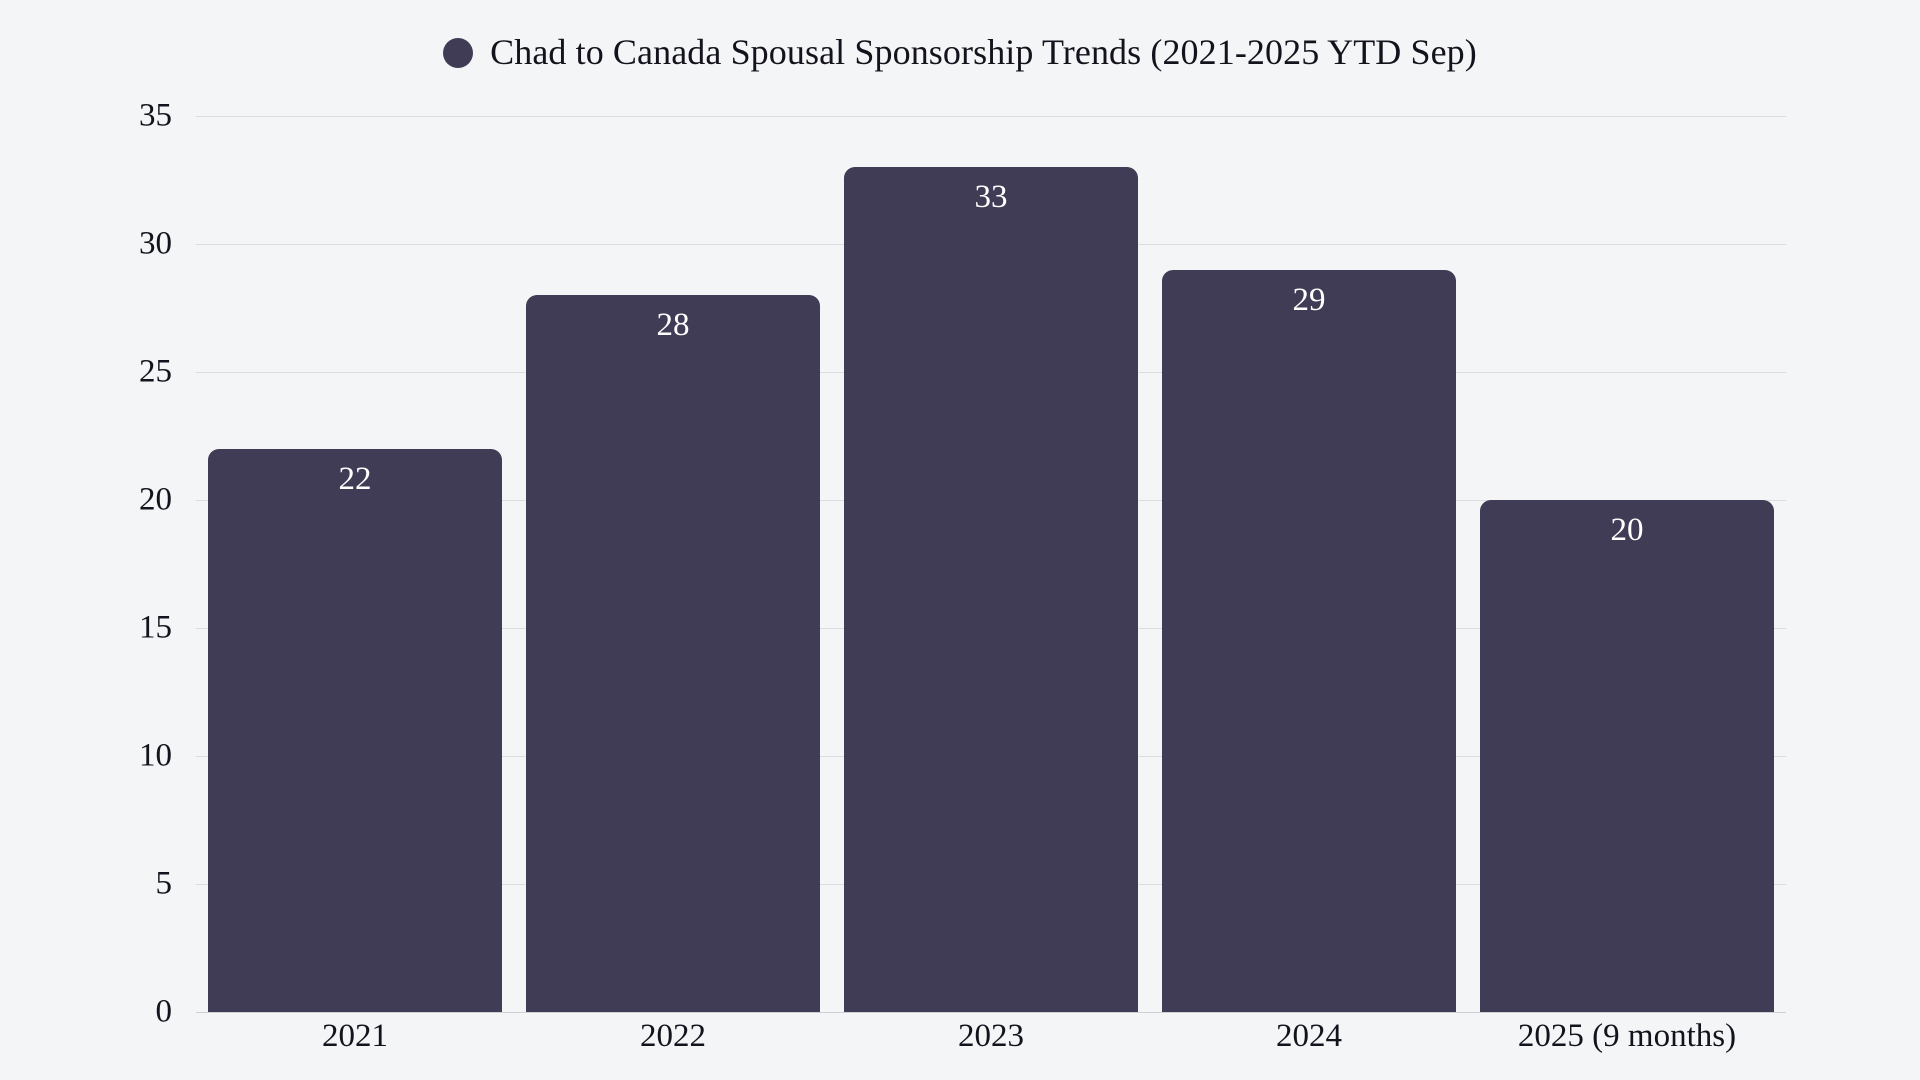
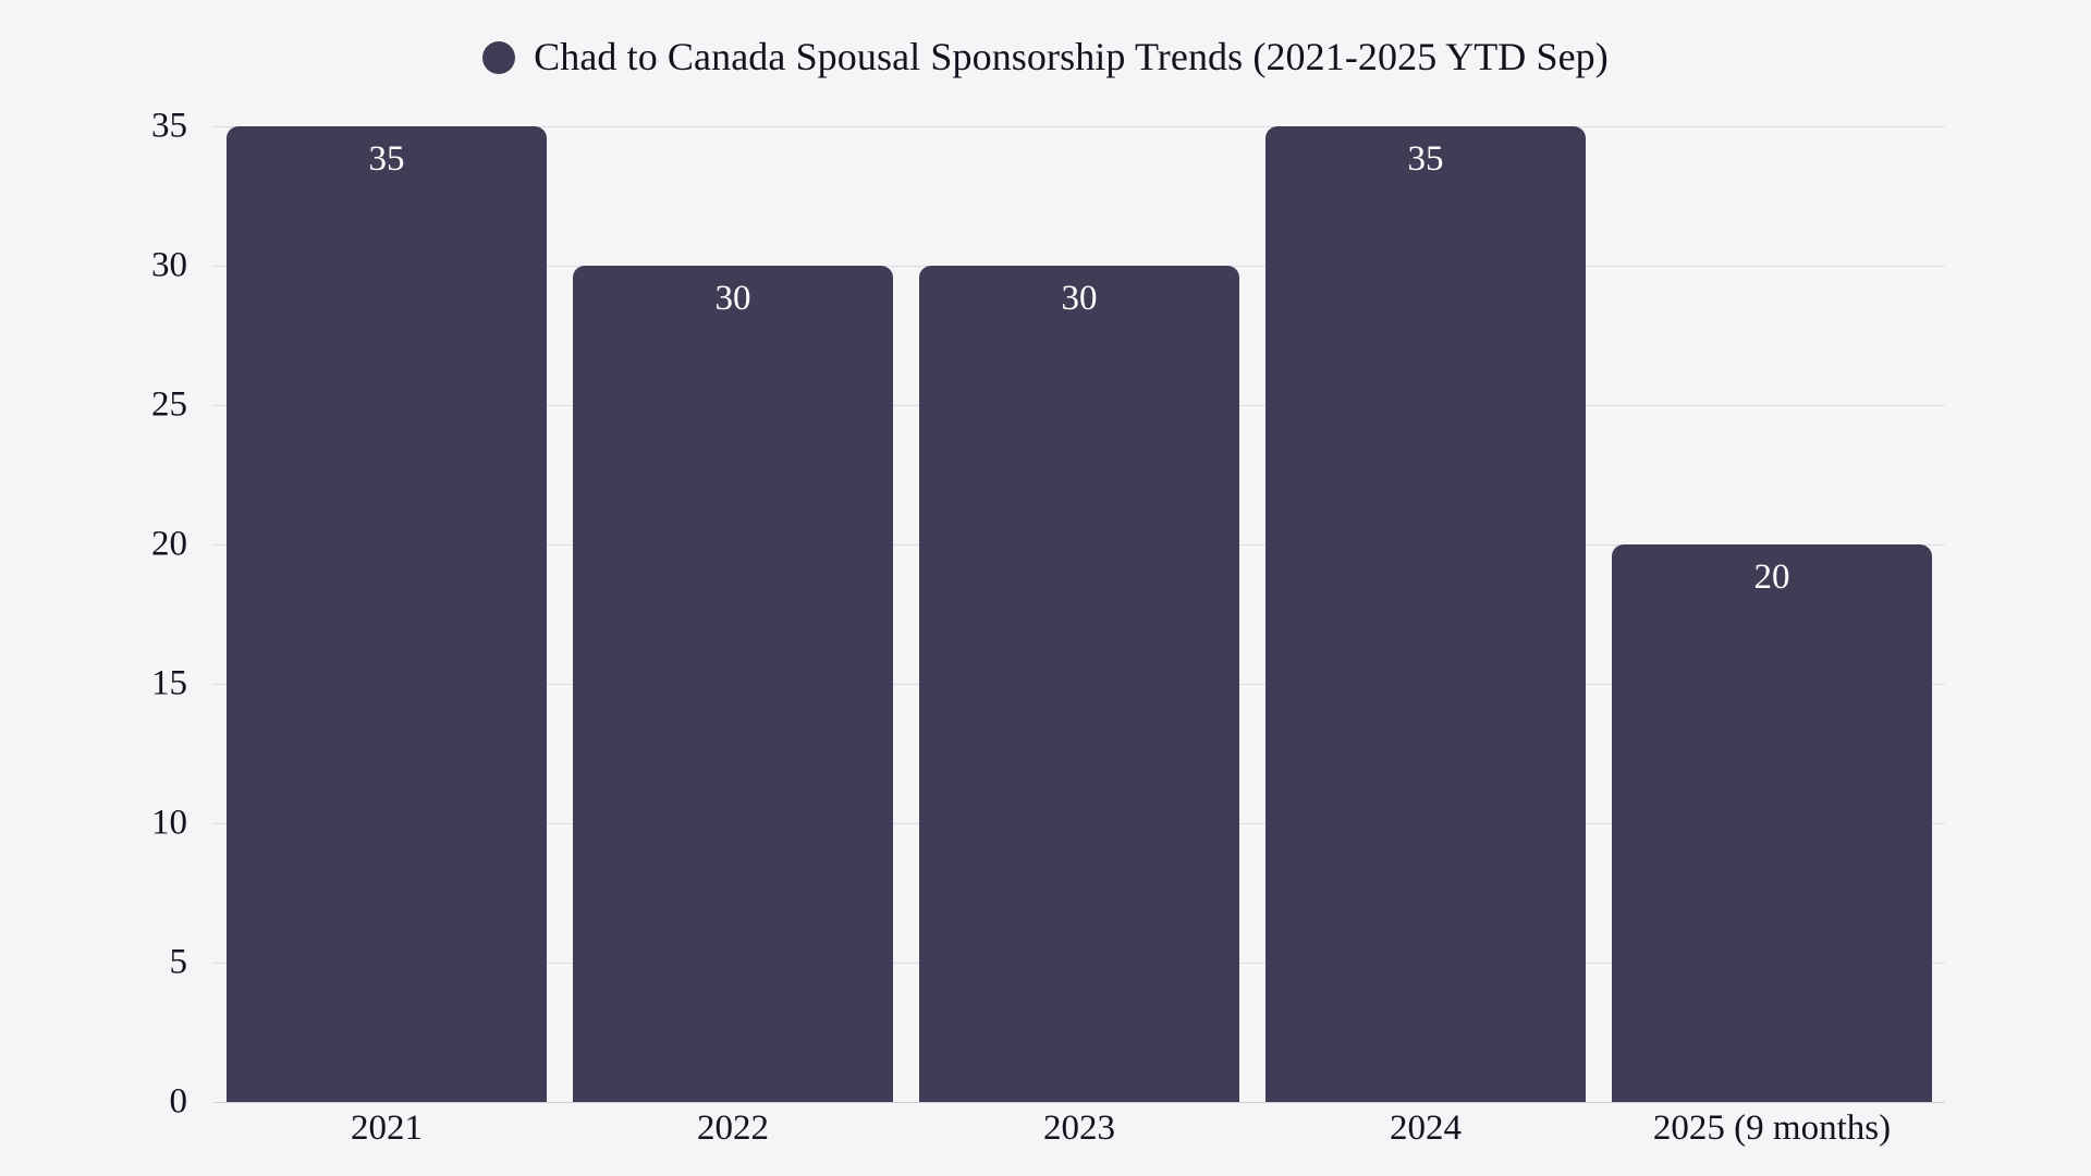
2021: 22 -> 35
2022: 28 -> 30
2023: 33 -> 30
2024: 29 -> 35
